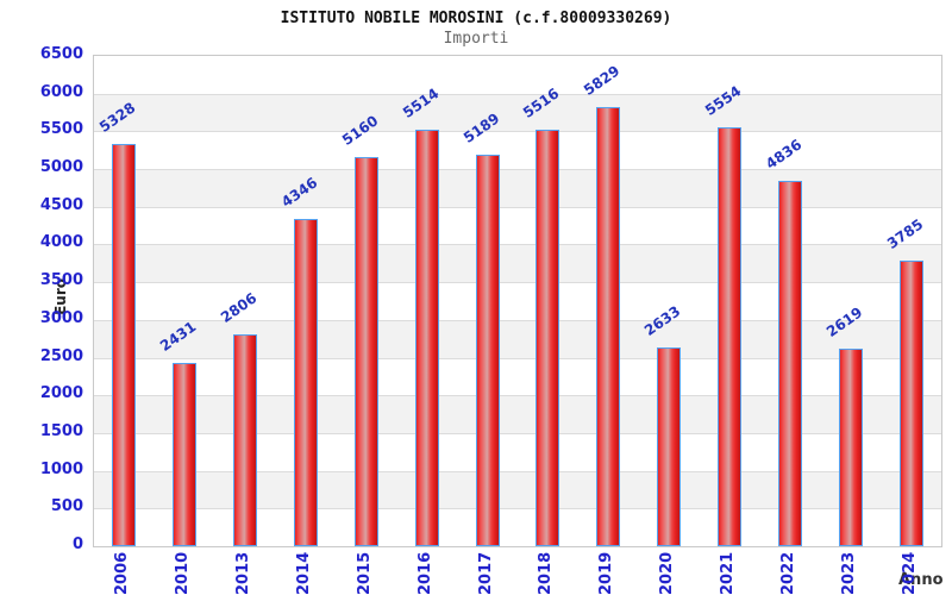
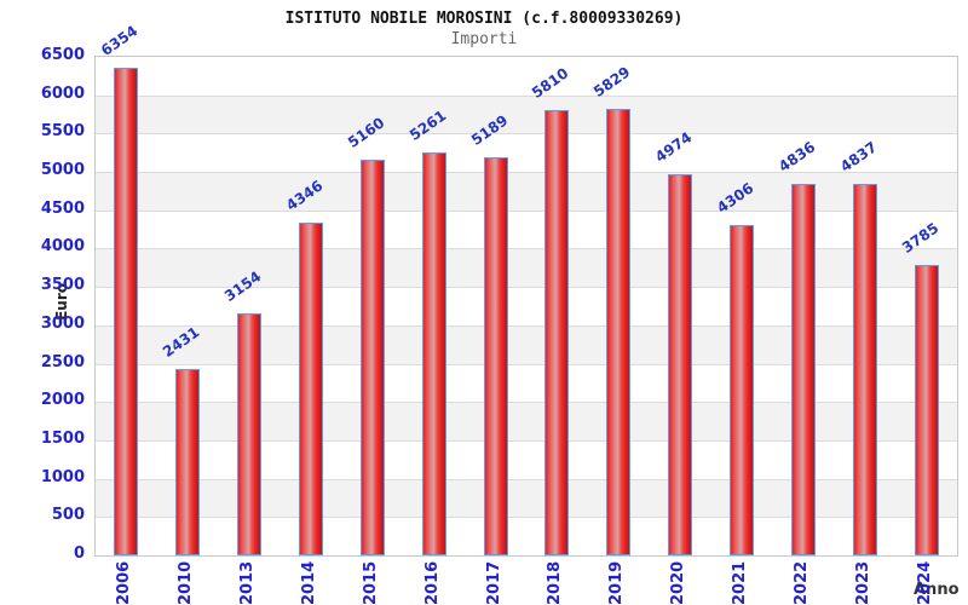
2006: 5328 -> 6354
2013: 2806 -> 3154
2016: 5514 -> 5261
2018: 5516 -> 5810
2020: 2633 -> 4974
2021: 5554 -> 4306
2023: 2619 -> 4837
